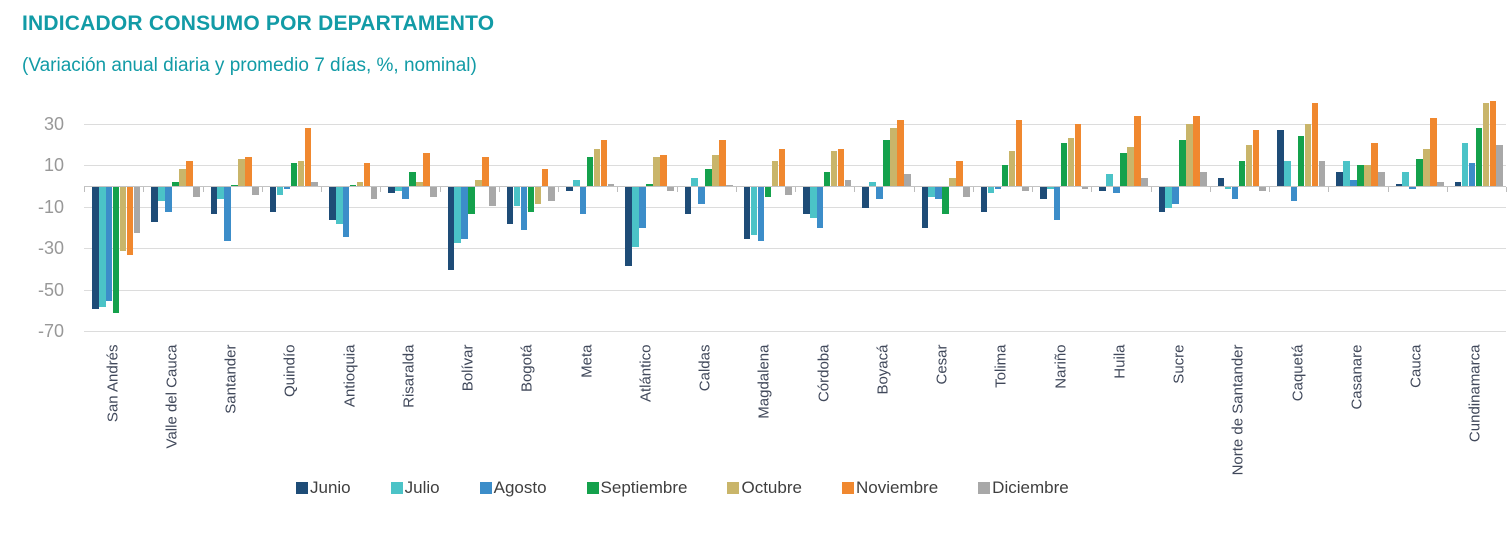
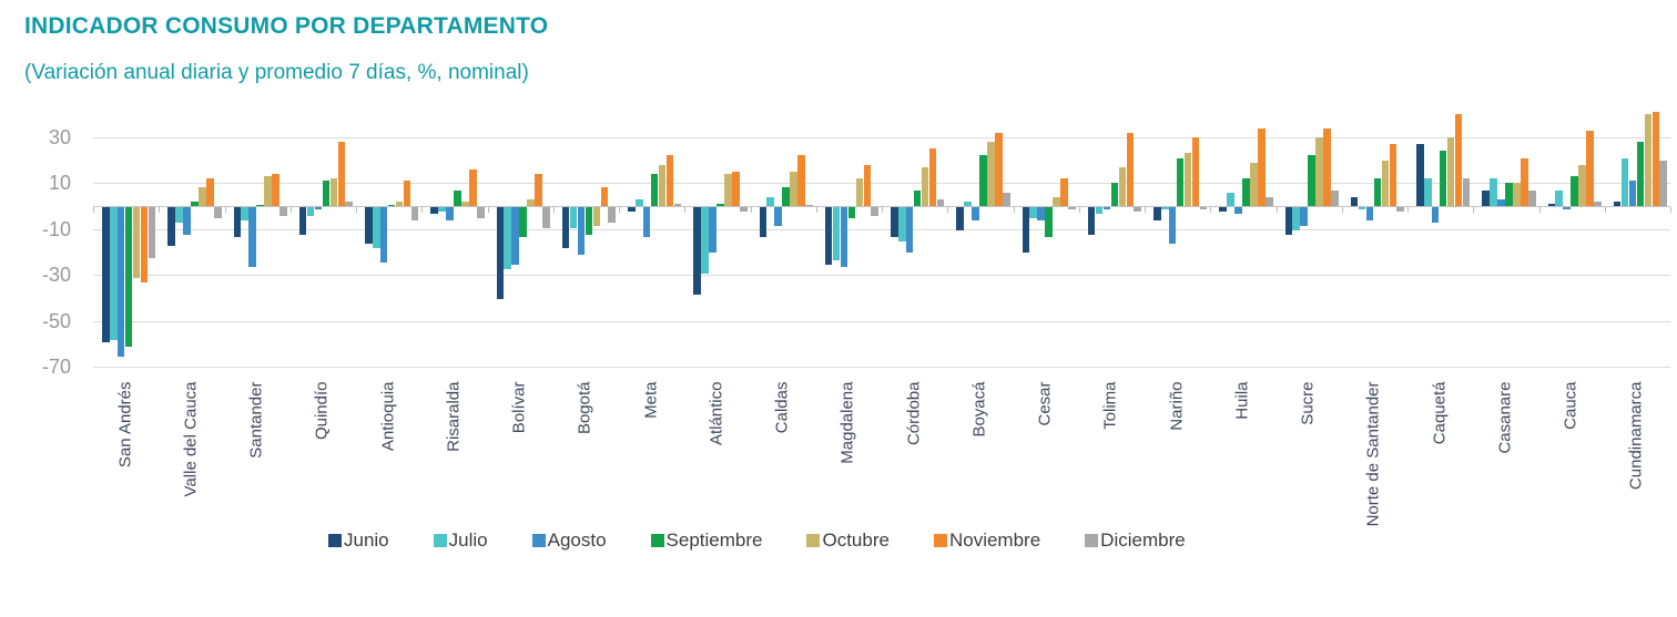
Agosto/San Andrés: -55 -> -65
Noviembre/Córdoba: 18 -> 25
Diciembre/Cesar: -5 -> -1
Septiembre/Huila: 16 -> 12
